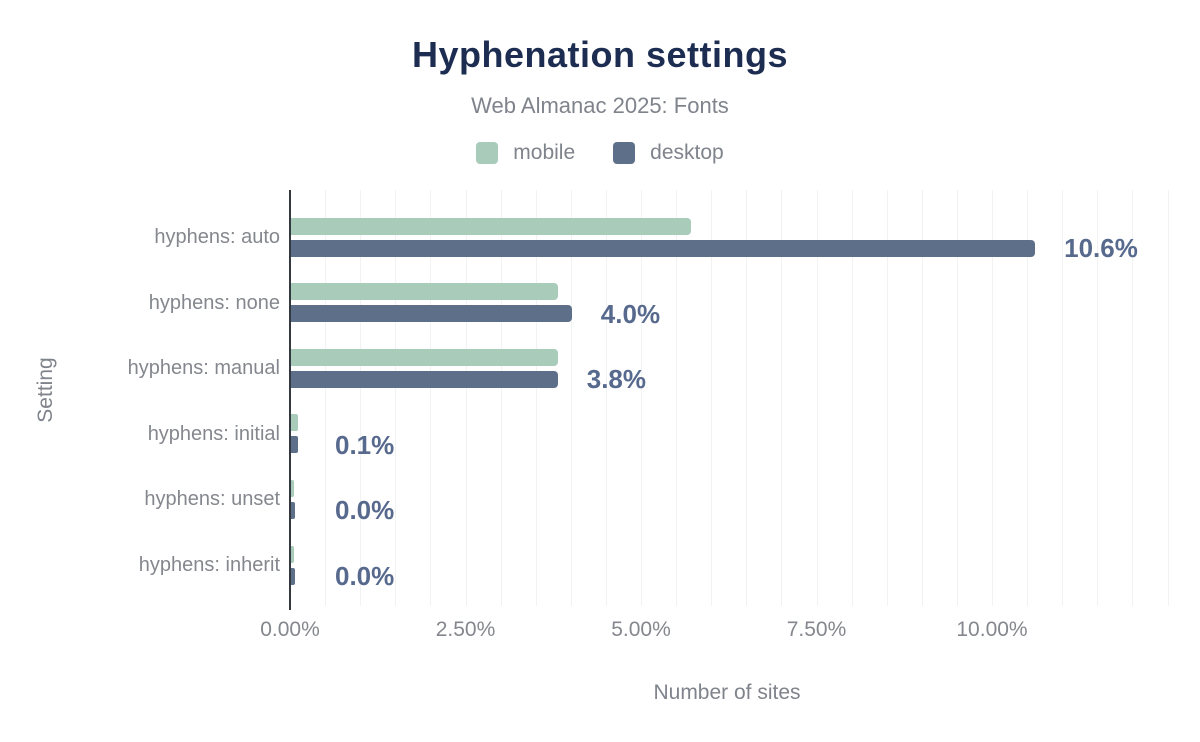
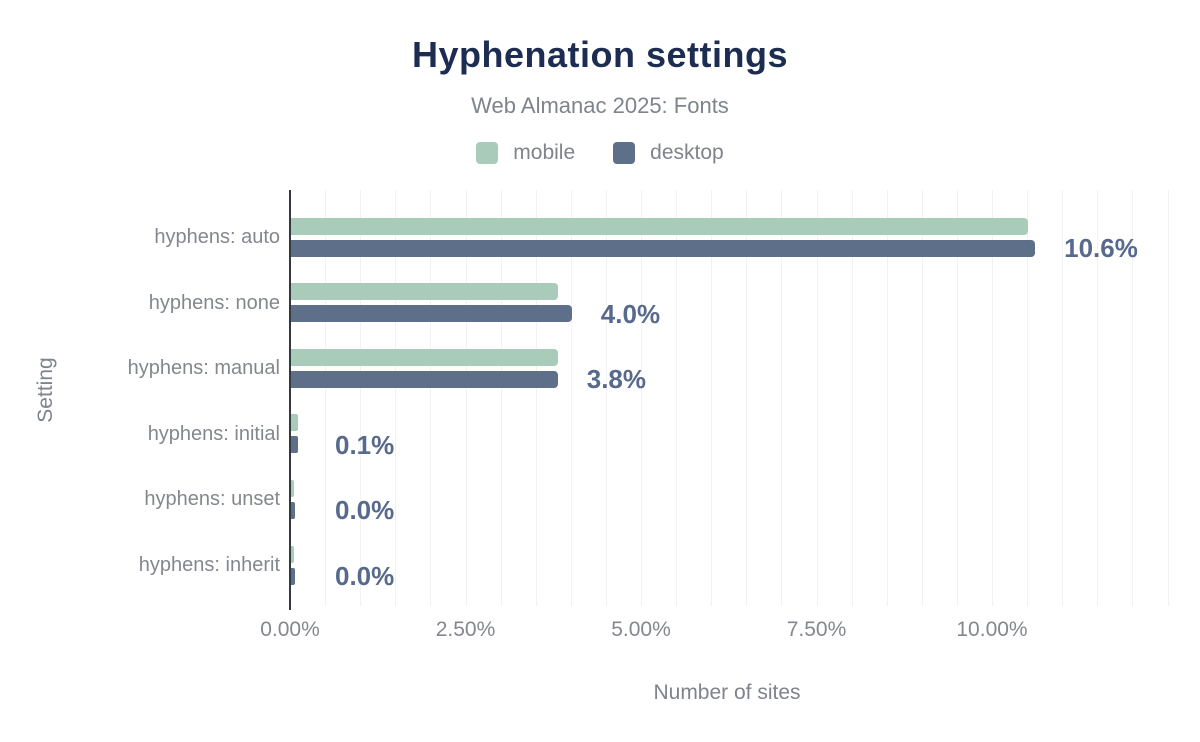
mobile/hyphens: auto: 5.7% -> 10.5%
